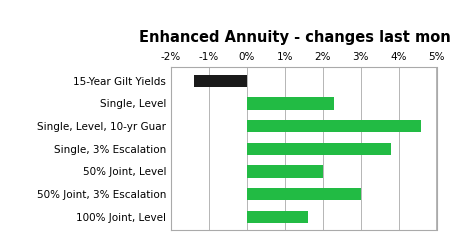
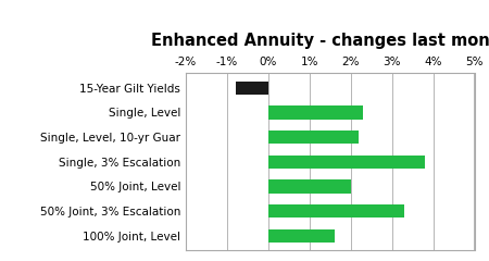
15-Year Gilt Yields: -1.4% -> -0.8%
Single, Level, 10-yr Guar: 4.6% -> 2.2%
50% Joint, 3% Escalation: 3.0% -> 3.3%
